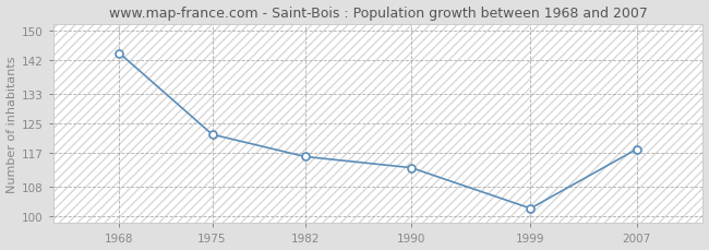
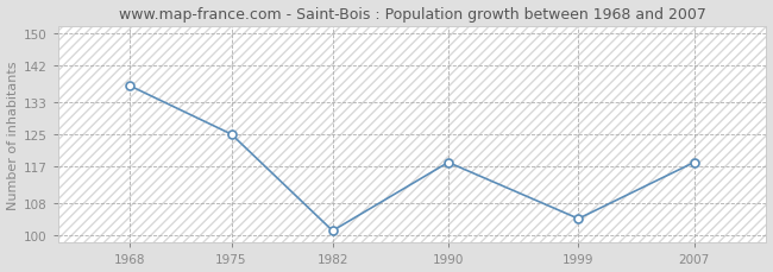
1968: 144 -> 137
1975: 122 -> 125
1982: 116 -> 101
1990: 113 -> 118
1999: 102 -> 104
